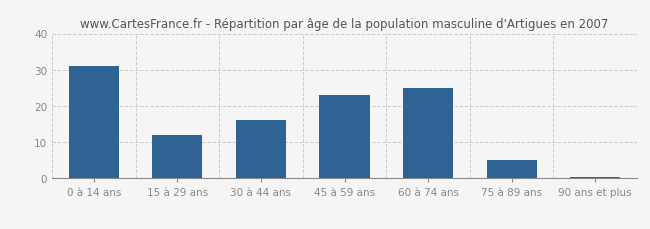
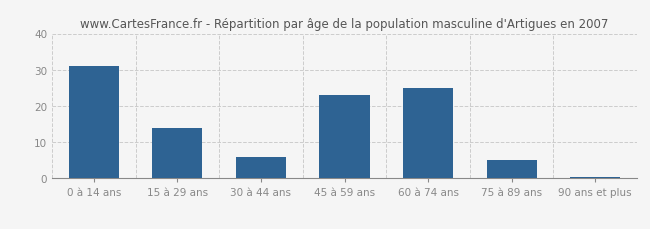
15 à 29 ans: 12.0 -> 14.0
30 à 44 ans: 16.0 -> 6.0
